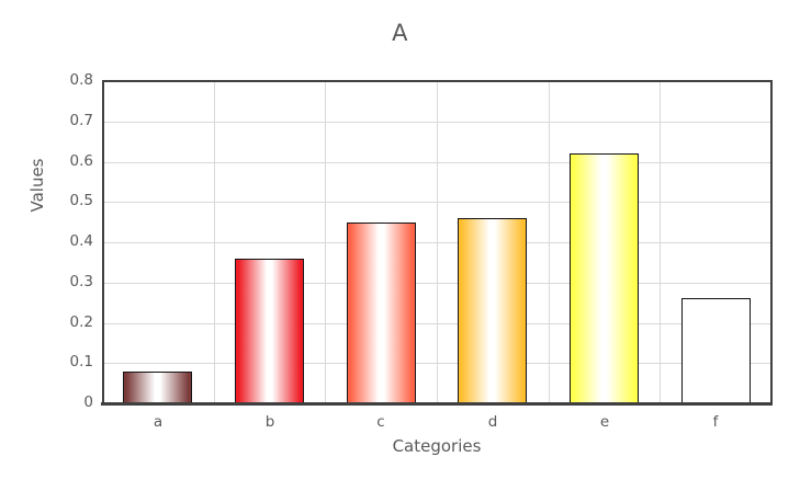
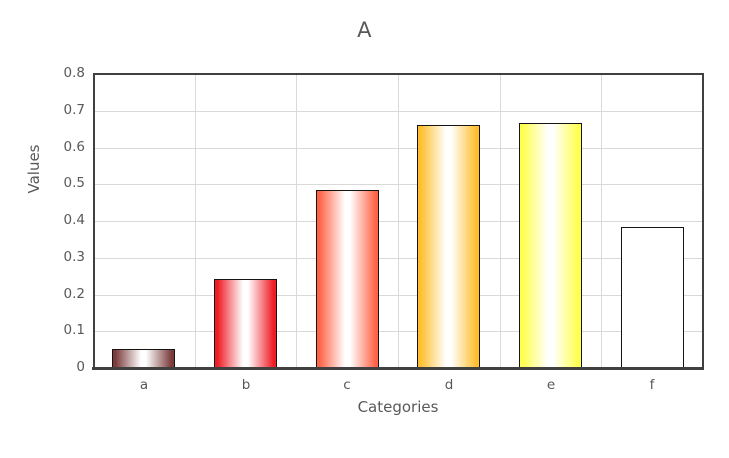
a: 0.08 -> 0.05
b: 0.36 -> 0.24
c: 0.45 -> 0.48
d: 0.46 -> 0.66
e: 0.62 -> 0.67
f: 0.26 -> 0.38
